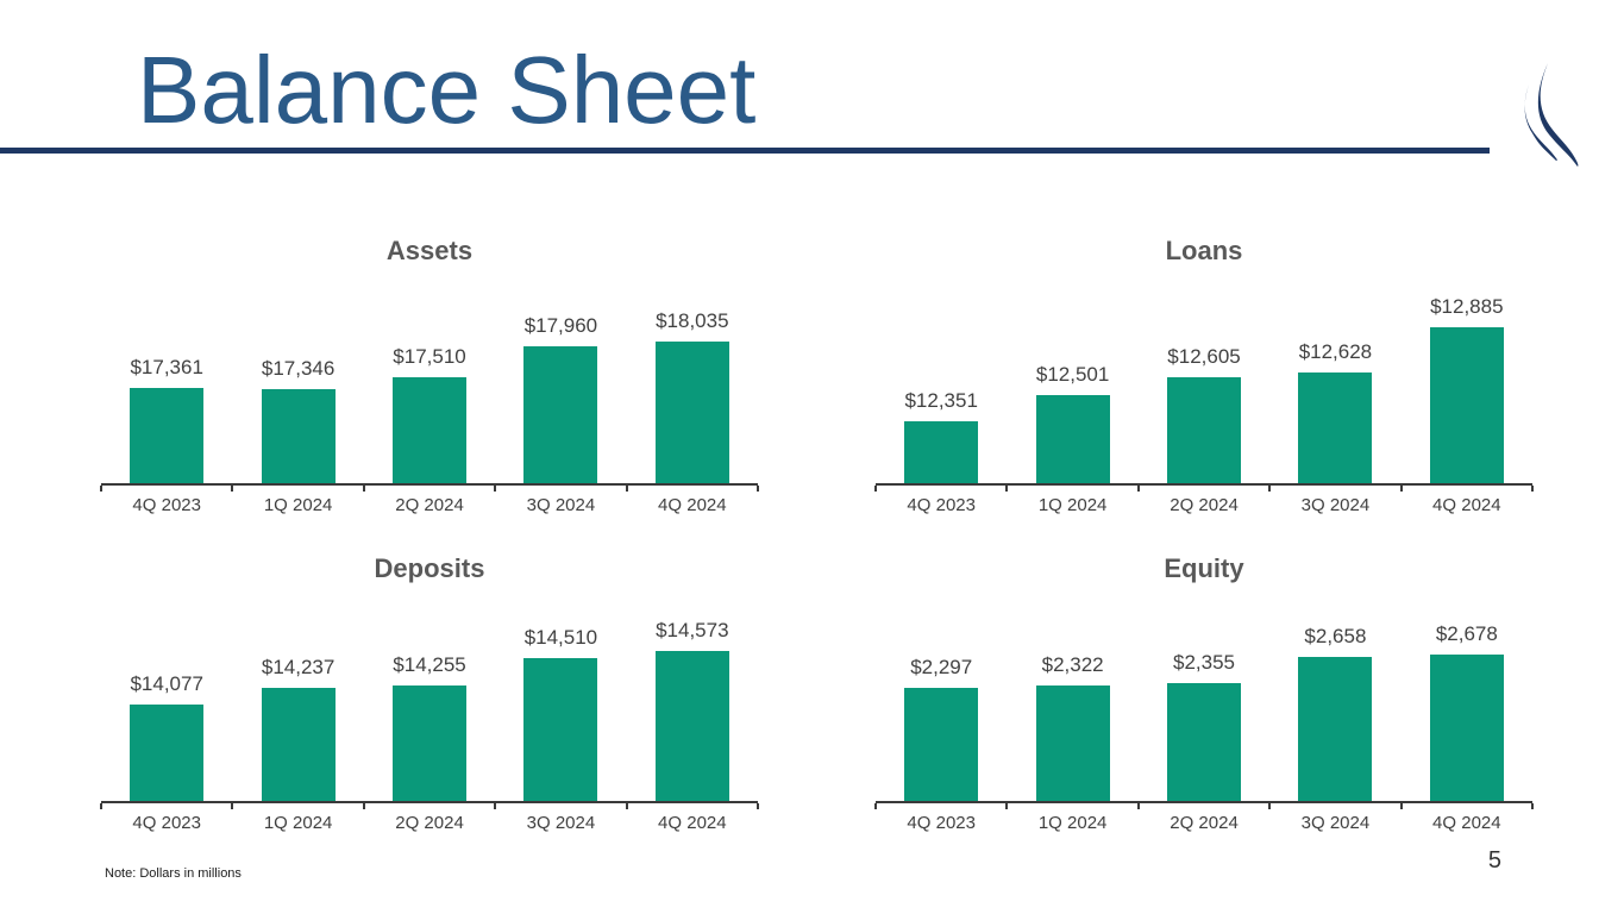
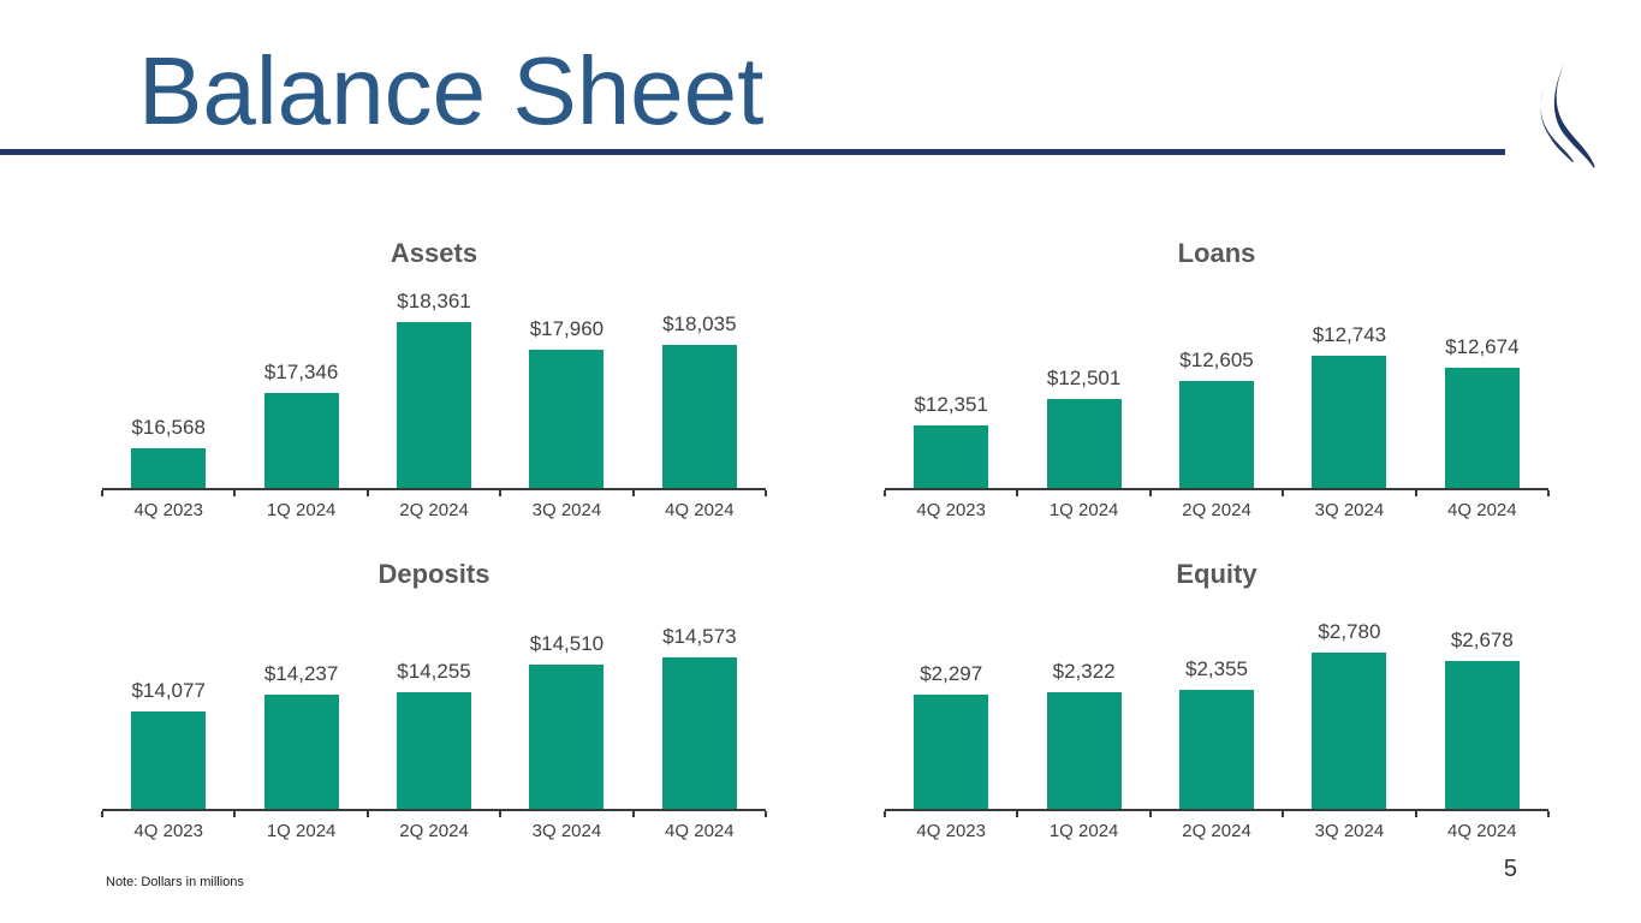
Assets/4Q 2023: $17,361 -> $16,568
Assets/2Q 2024: $17,510 -> $18,361
Loans/3Q 2024: $12,628 -> $12,743
Loans/4Q 2024: $12,885 -> $12,674
Equity/3Q 2024: $2,658 -> $2,780
